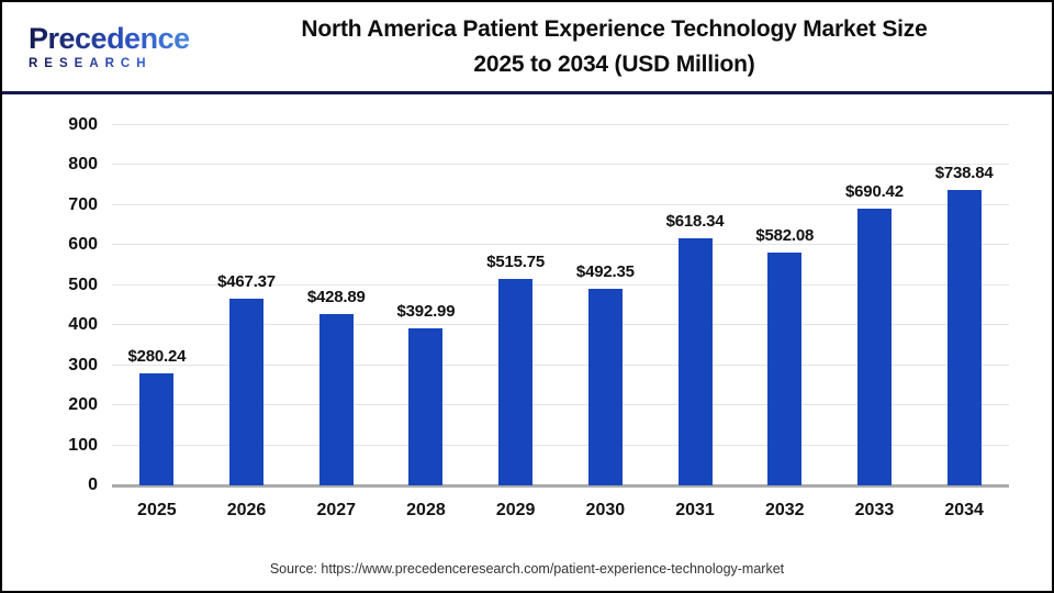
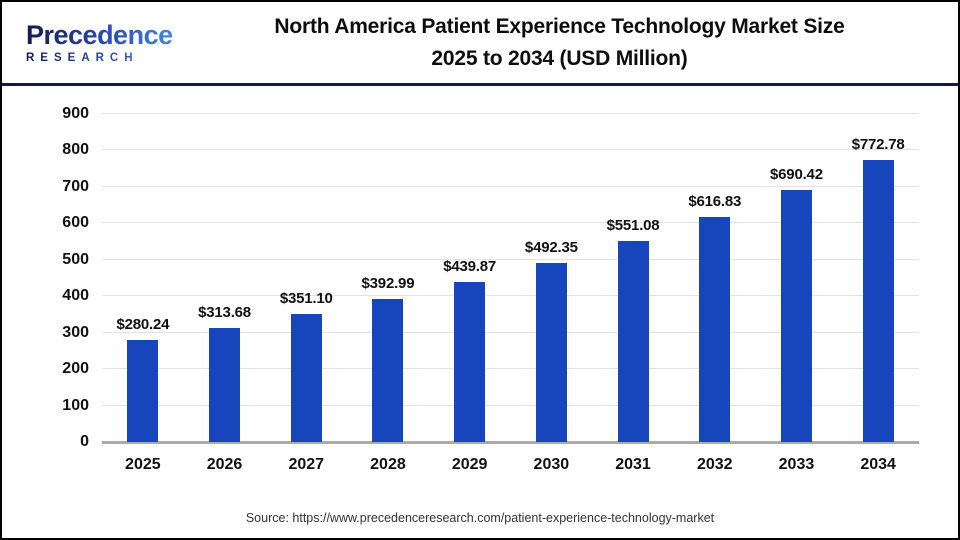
2026: $467.37 -> $313.68
2027: $428.89 -> $351.10
2029: $515.75 -> $439.87
2031: $618.34 -> $551.08
2032: $582.08 -> $616.83
2034: $738.84 -> $772.78
